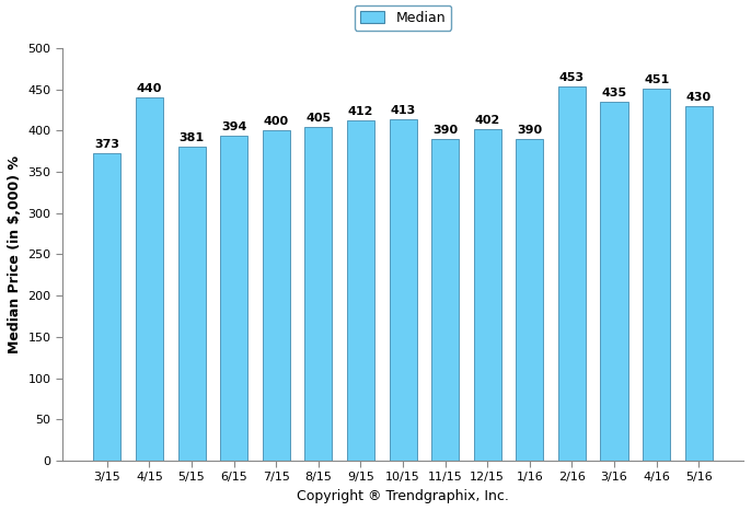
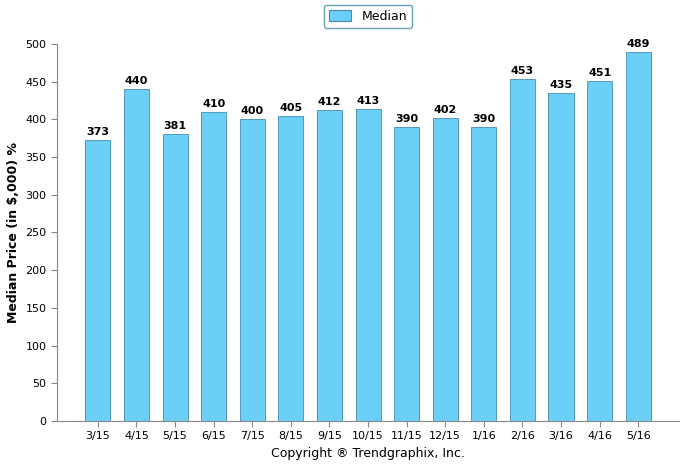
6/15: 394 -> 410
5/16: 430 -> 489
